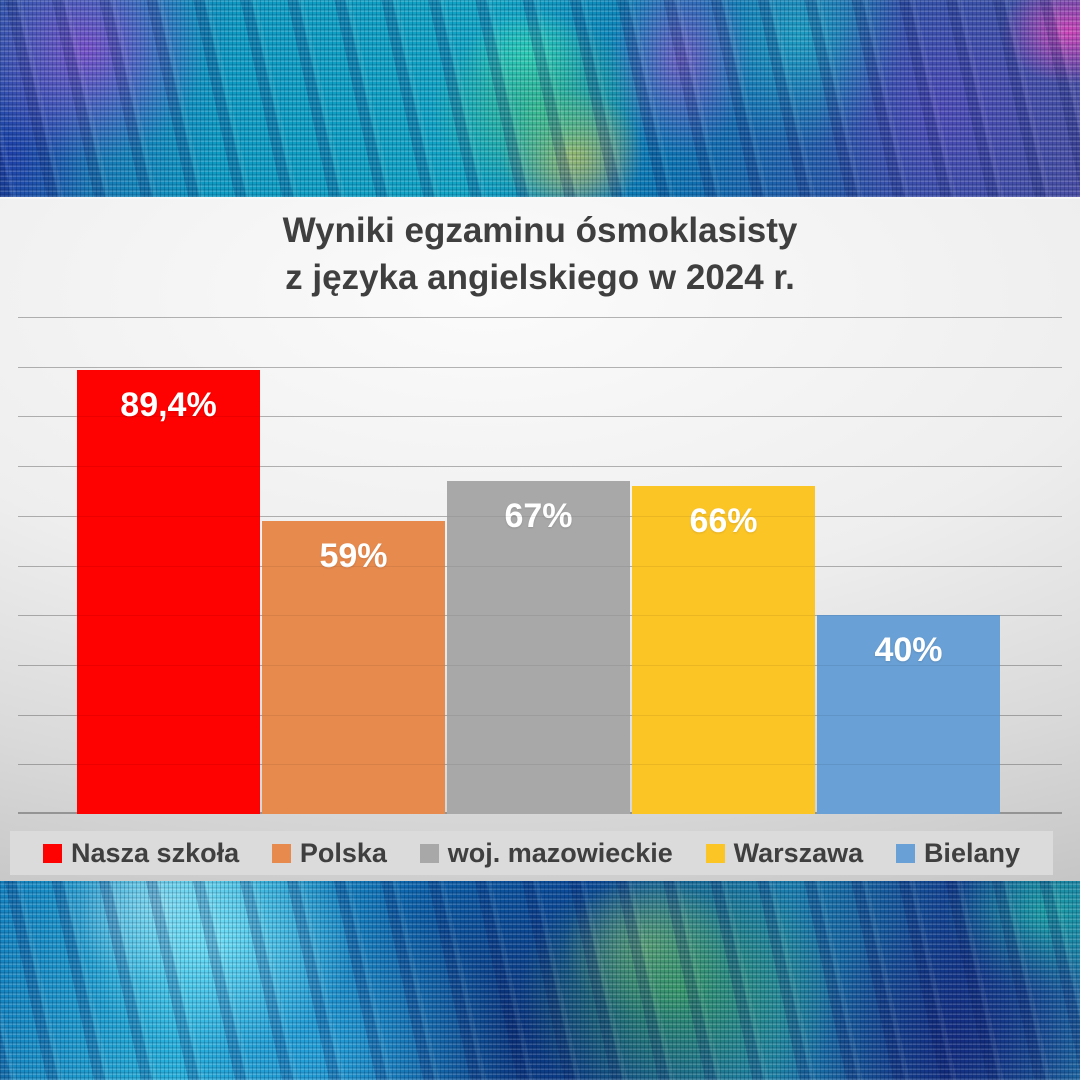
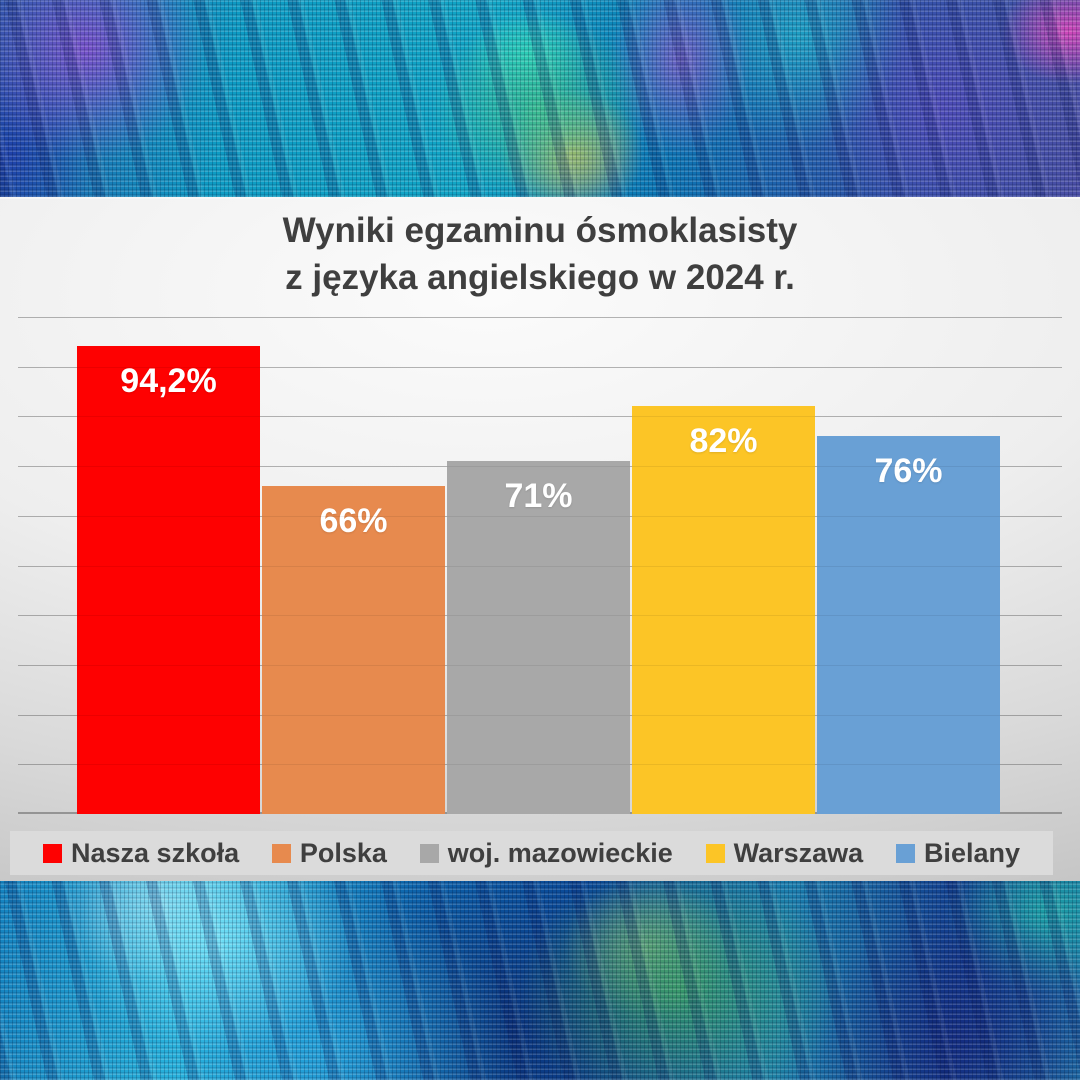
Nasza szkoła: 89,4% -> 94,2%
Polska: 59% -> 66%
woj. mazowieckie: 67% -> 71%
Warszawa: 66% -> 82%
Bielany: 40% -> 76%
